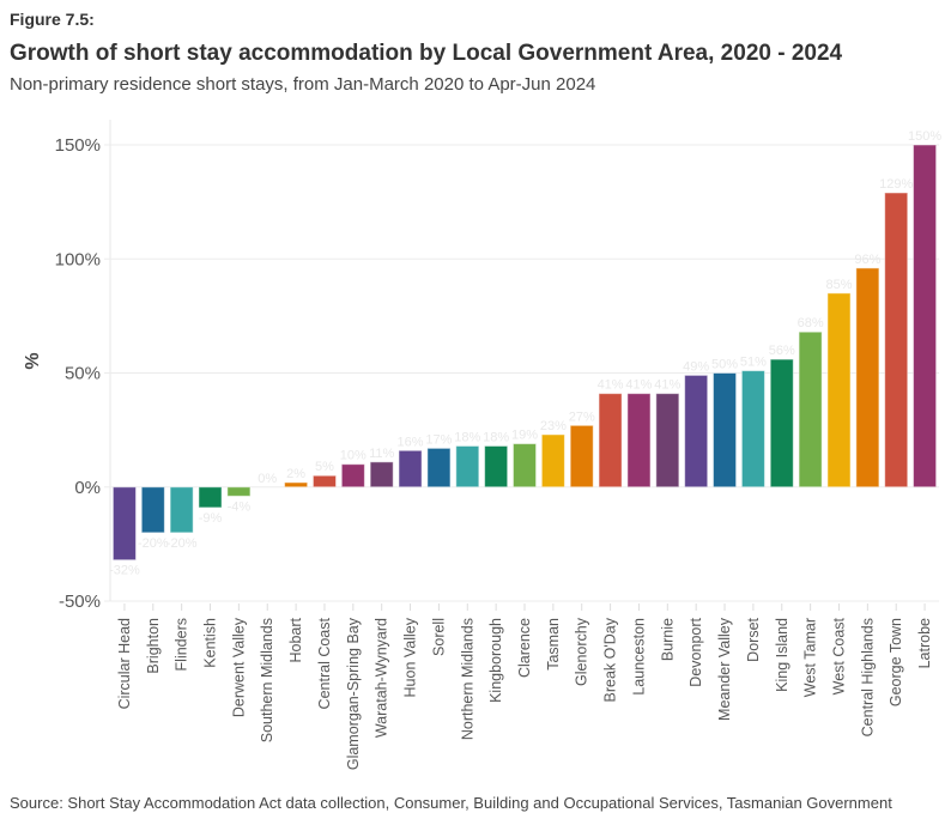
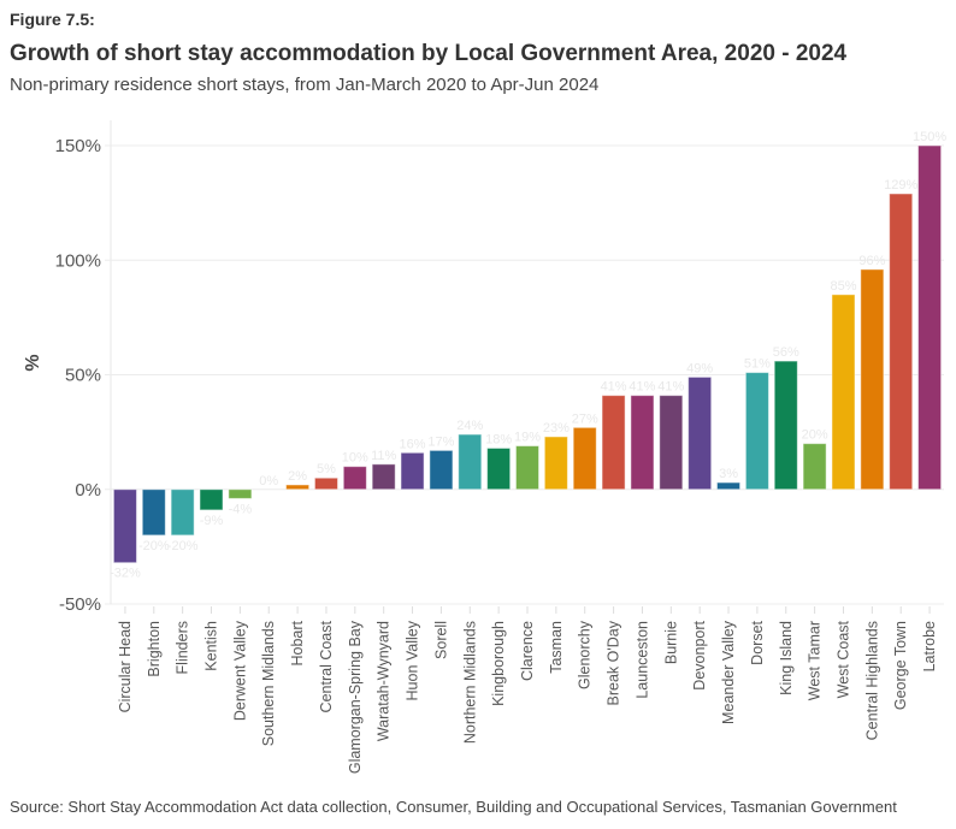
Northern Midlands: 18% -> 24%
Meander Valley: 50% -> 3%
West Tamar: 68% -> 20%
